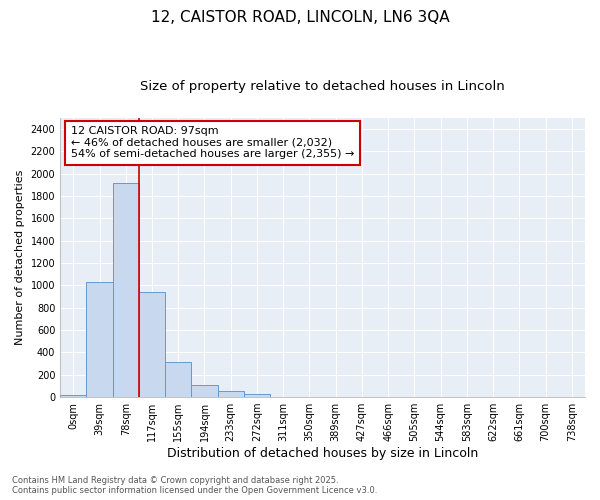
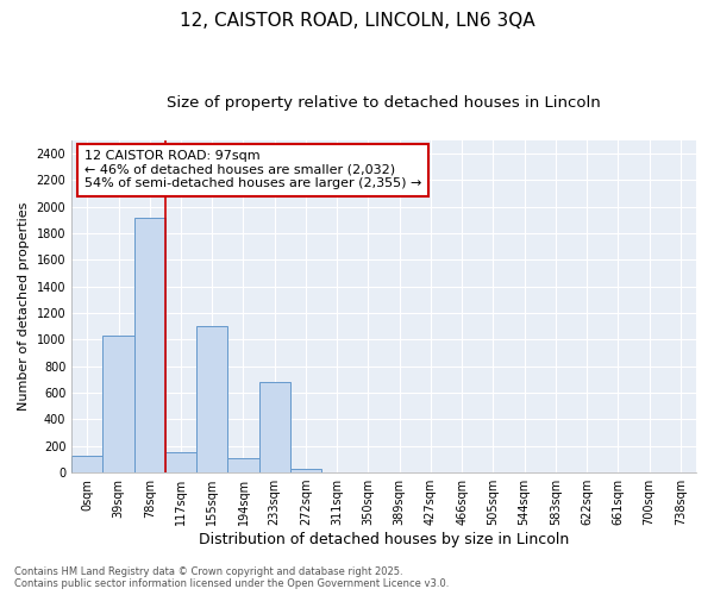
0sqm: 20 -> 130
117sqm: 940 -> 150
155sqm: 320 -> 1100
233sqm: 50 -> 680
